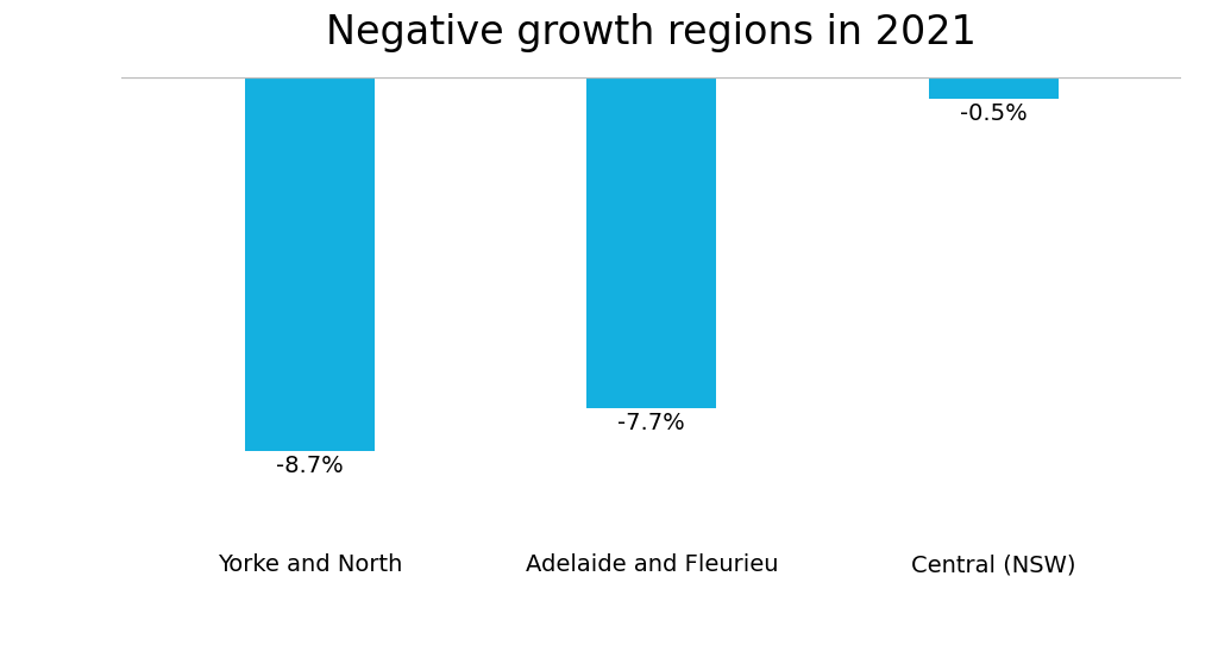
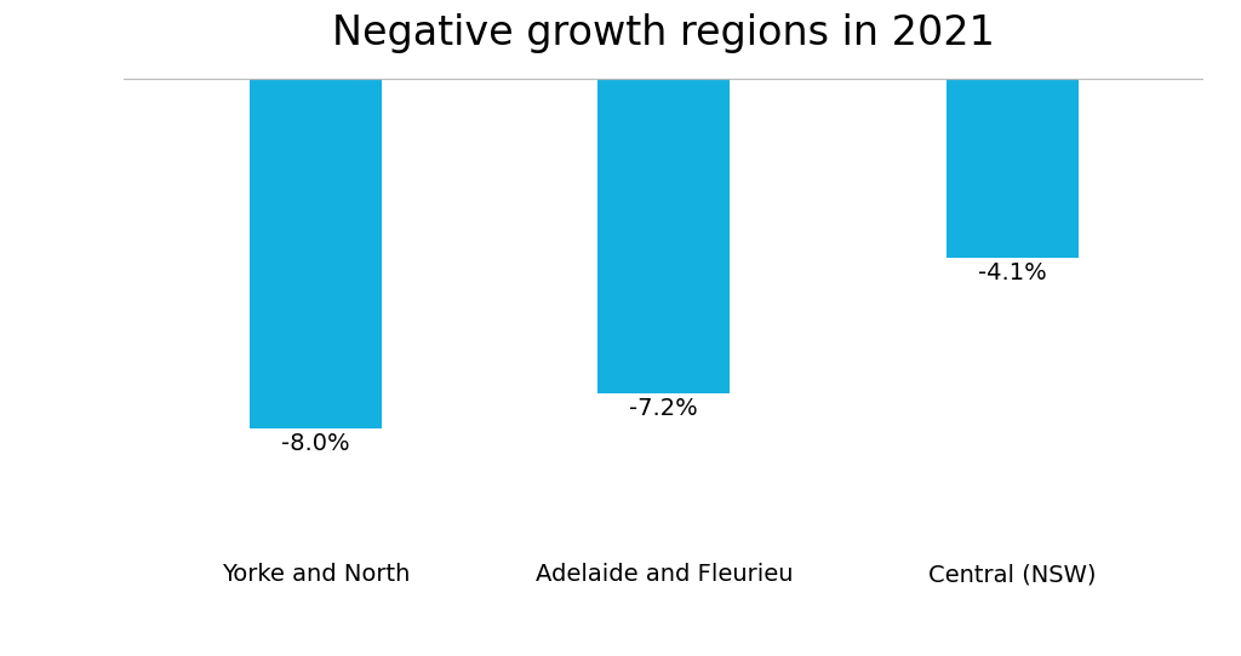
Yorke and North: -8.7% -> -8.0%
Adelaide and Fleurieu: -7.7% -> -7.2%
Central (NSW): -0.5% -> -4.1%
